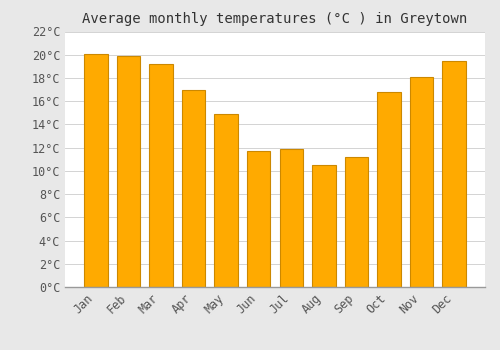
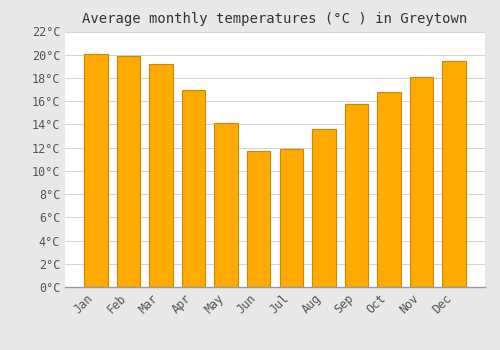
May: 14.9°C -> 14.1°C
Aug: 10.5°C -> 13.6°C
Sep: 11.2°C -> 15.8°C
